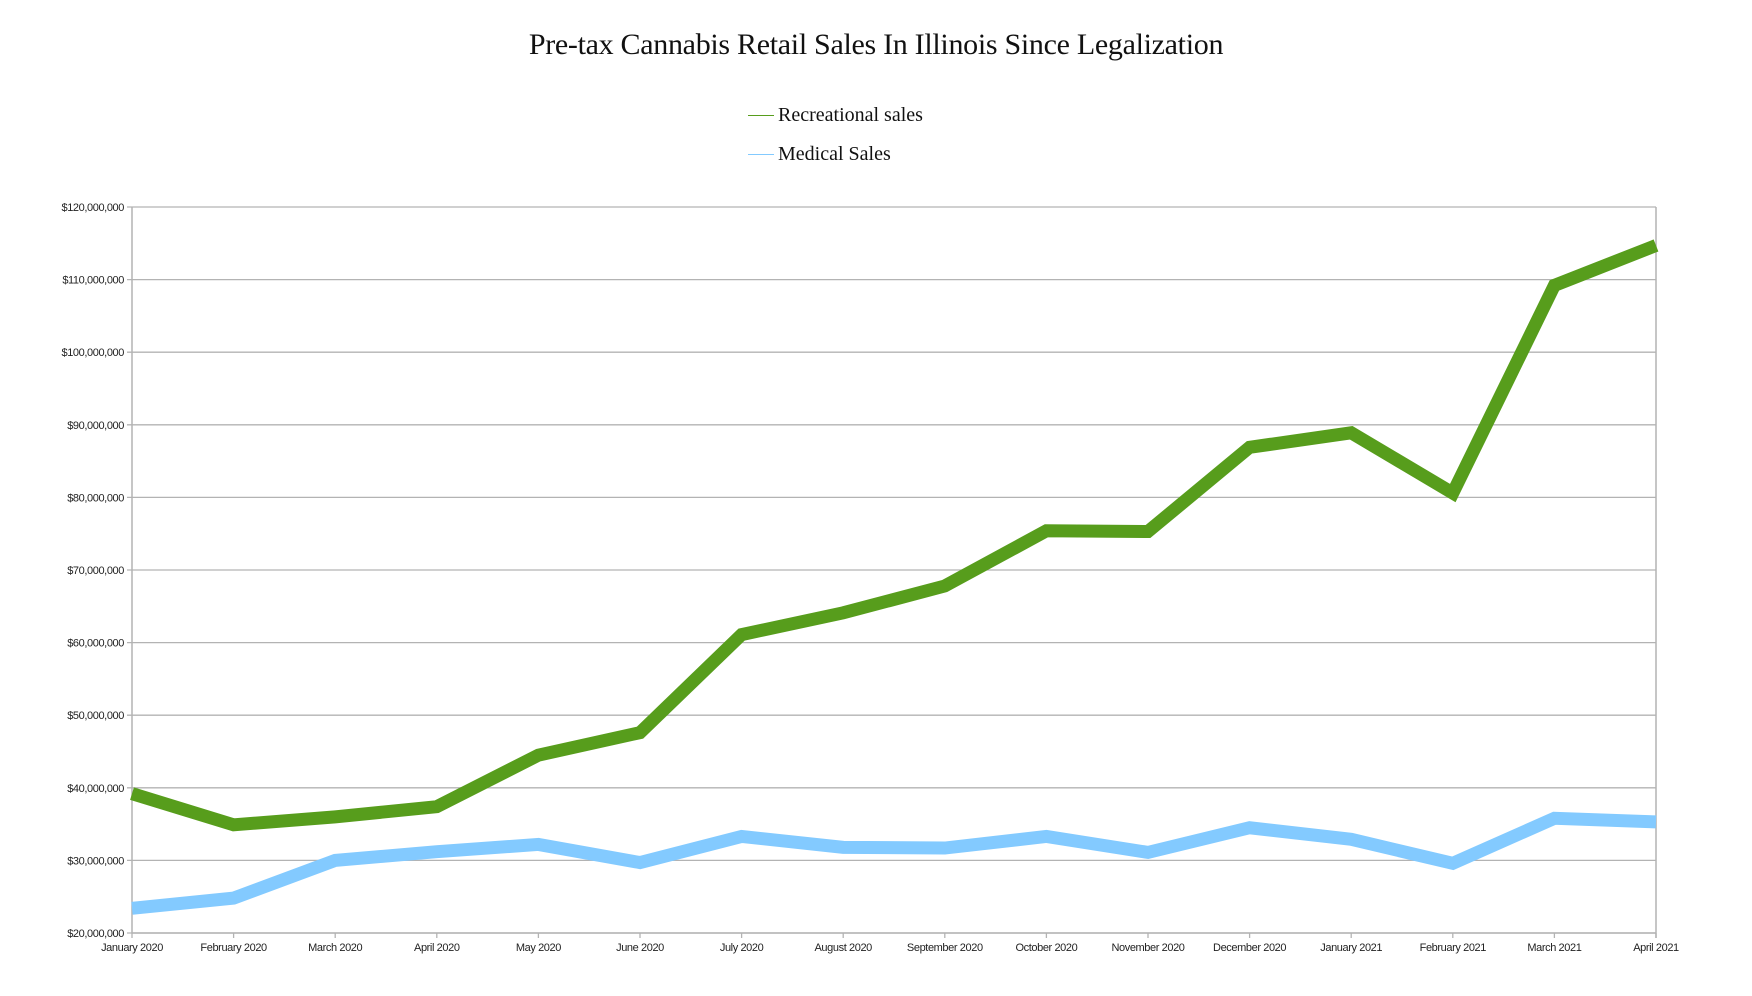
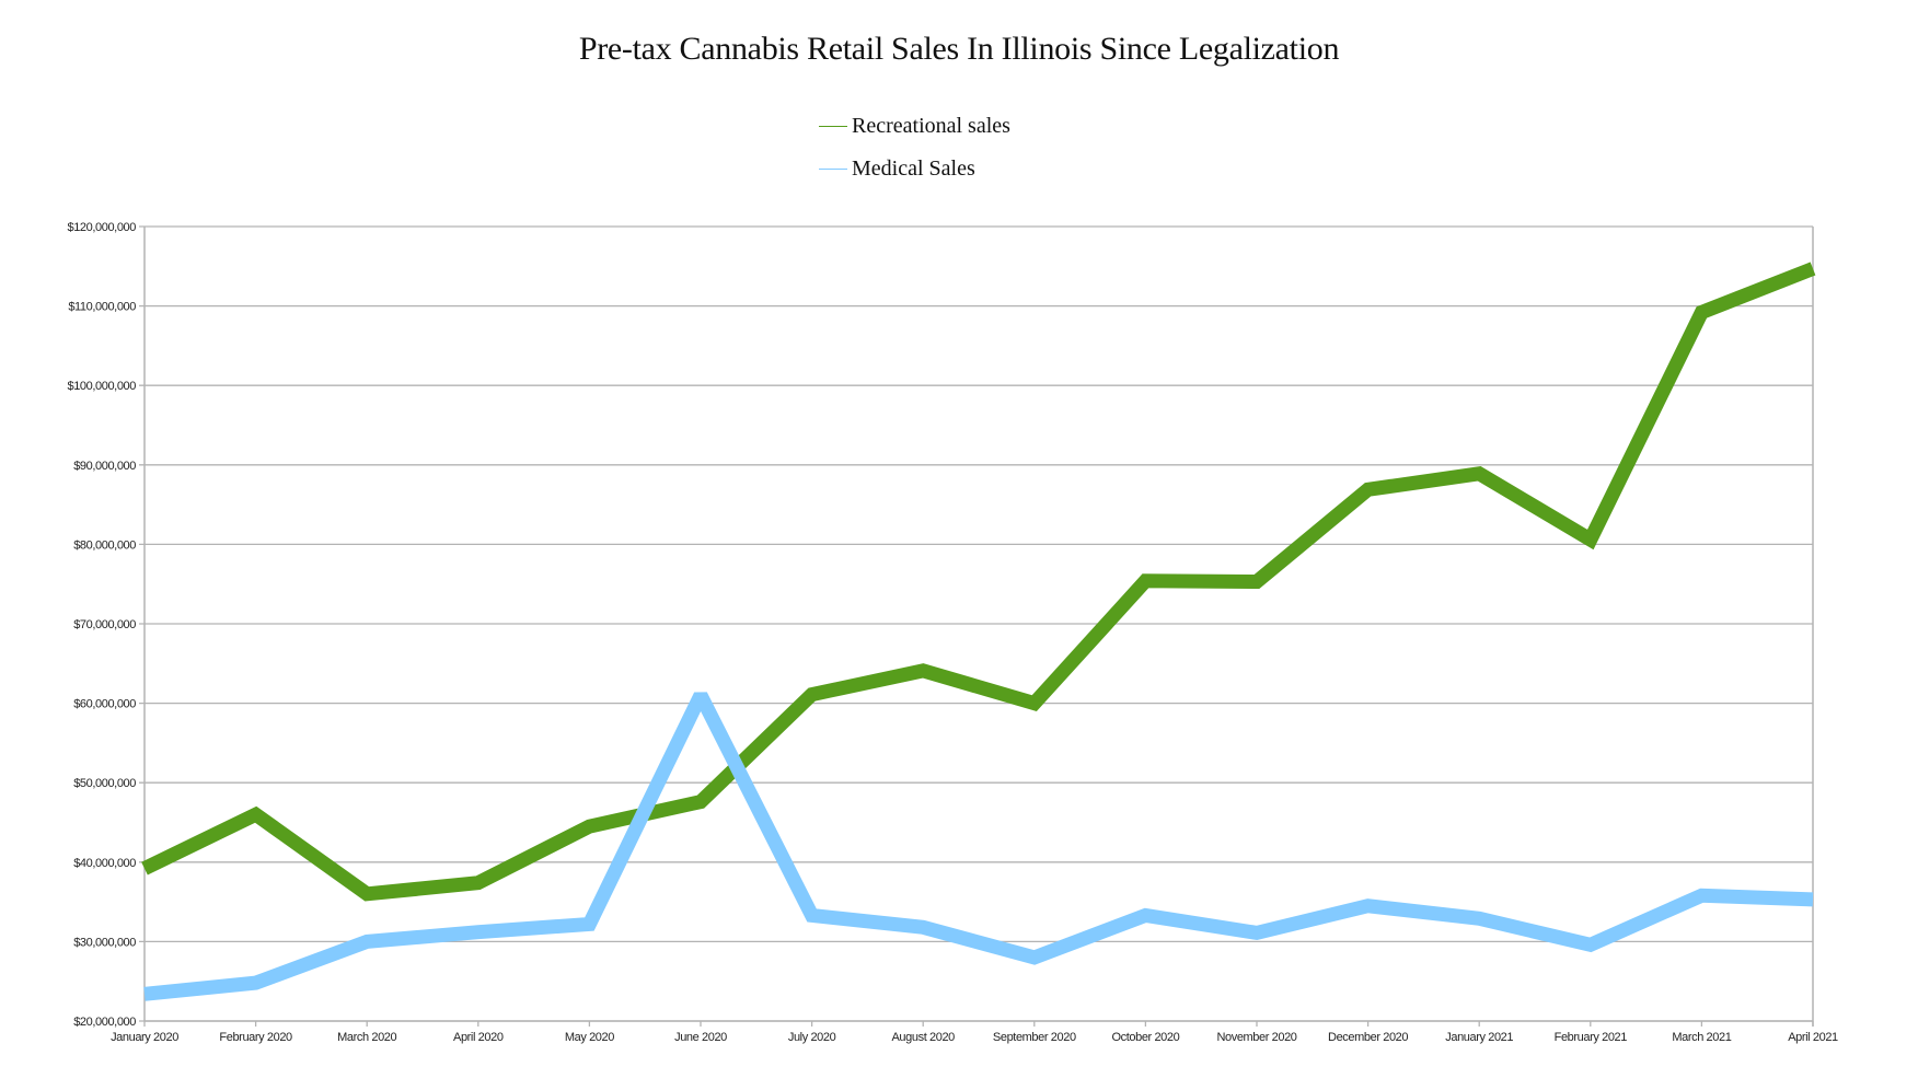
Recreational sales/February 2020: $35000000 -> $46000000
Medical Sales/June 2020: $30000000 -> $61000000
Recreational sales/September 2020: $68000000 -> $60000000
Medical Sales/September 2020: $32000000 -> $28000000
